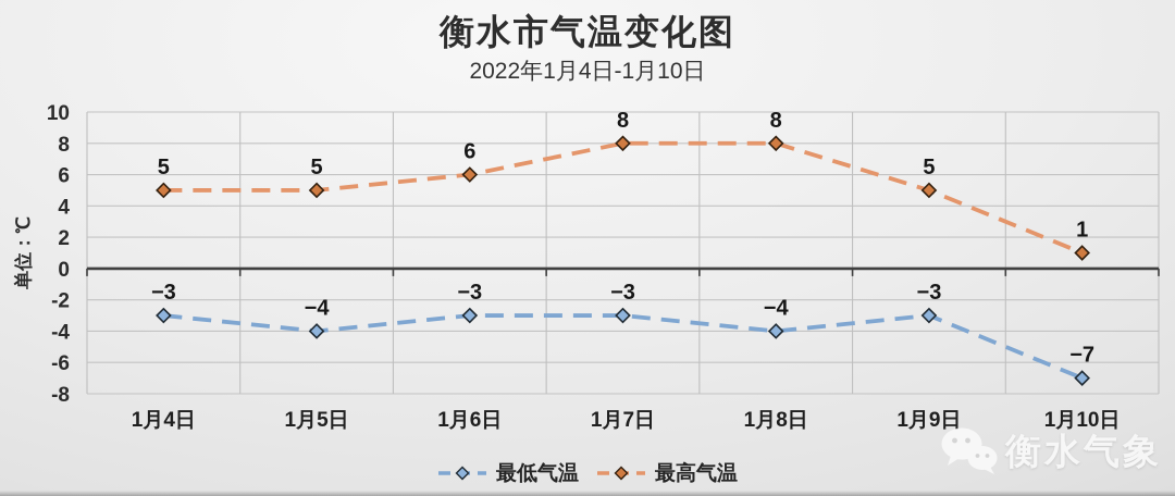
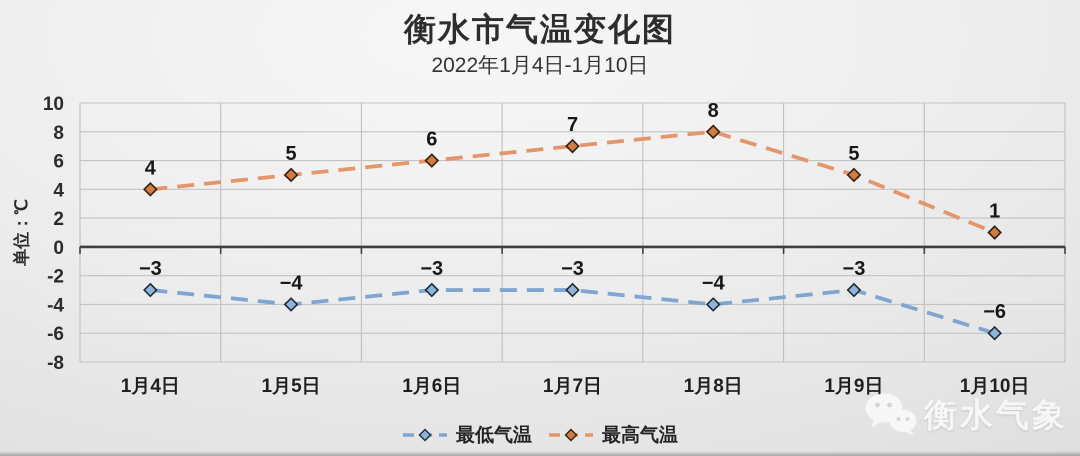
最高气温/1月4日: 5 -> 4
最高气温/1月7日: 8 -> 7
最低气温/1月10日: −7 -> −6
